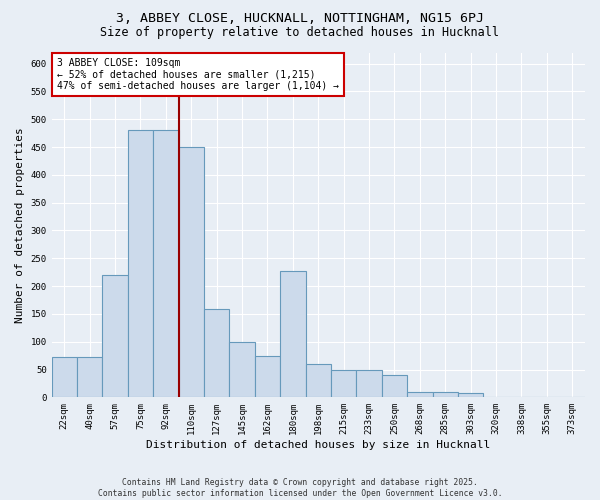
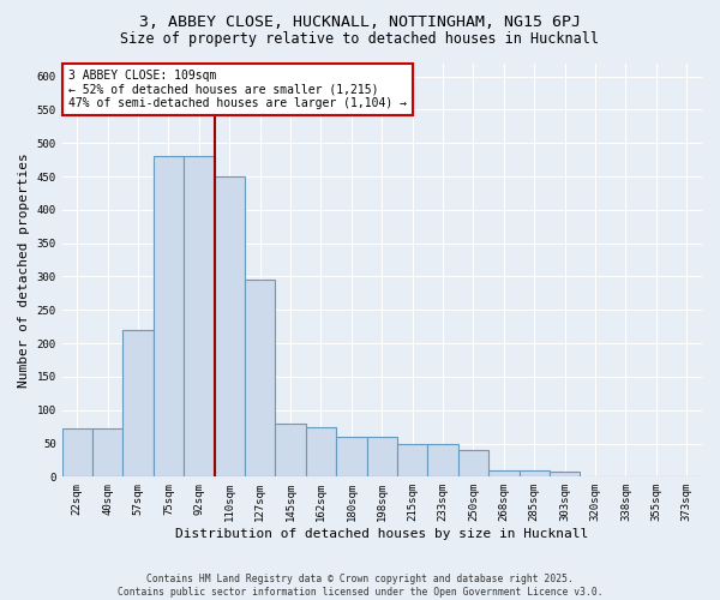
127sqm: 158 -> 295
145sqm: 100 -> 80
180sqm: 228 -> 60
